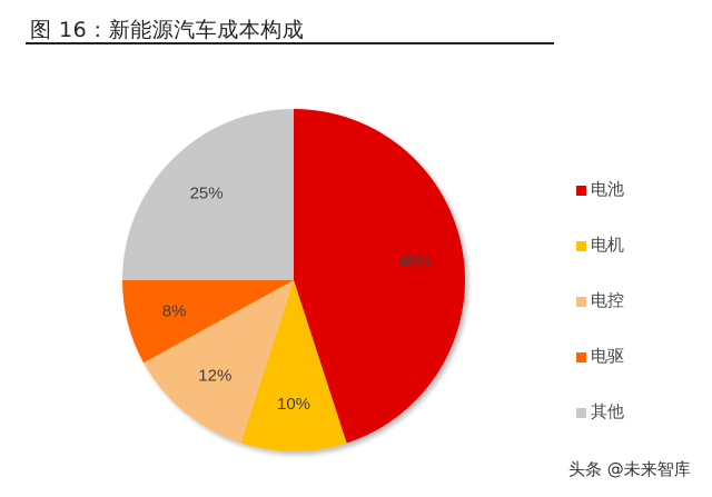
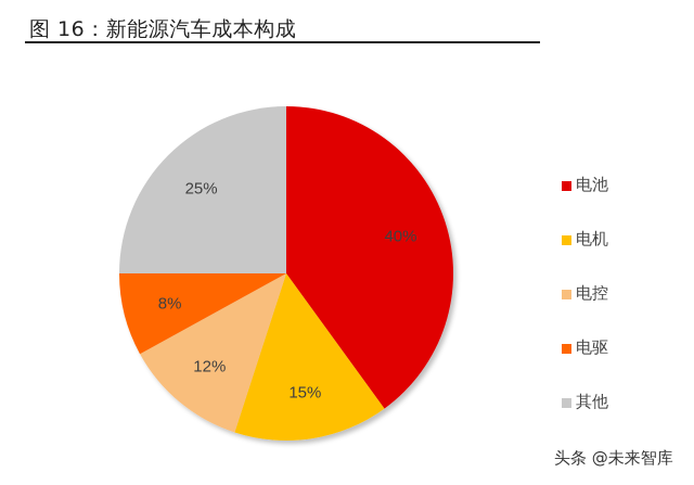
电池: 45% -> 40%
电机: 10% -> 15%
